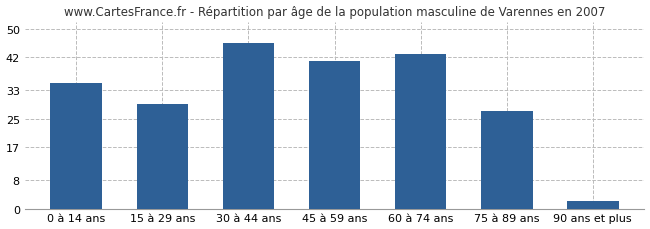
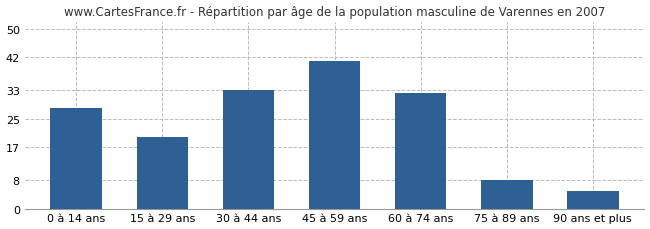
0 à 14 ans: 35 -> 28
15 à 29 ans: 29 -> 20
30 à 44 ans: 46 -> 33
60 à 74 ans: 43 -> 32
75 à 89 ans: 27 -> 8
90 ans et plus: 2 -> 5
